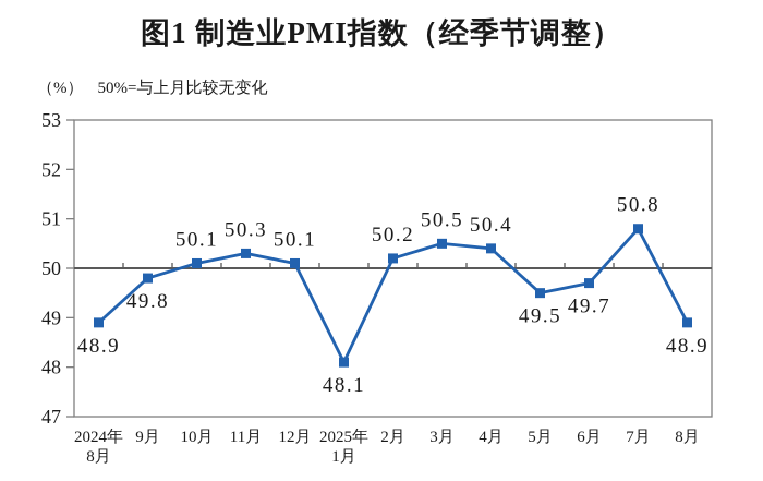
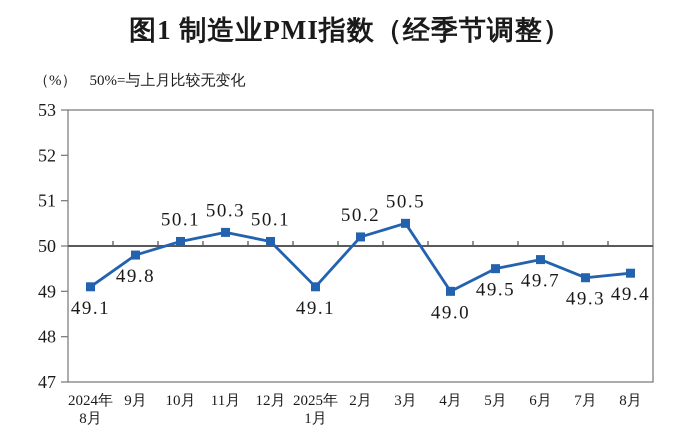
2024年 8月: 48.9 -> 49.1
2025年 1月: 48.1 -> 49.1
4月: 50.4 -> 49.0
7月: 50.8 -> 49.3
8月: 48.9 -> 49.4
